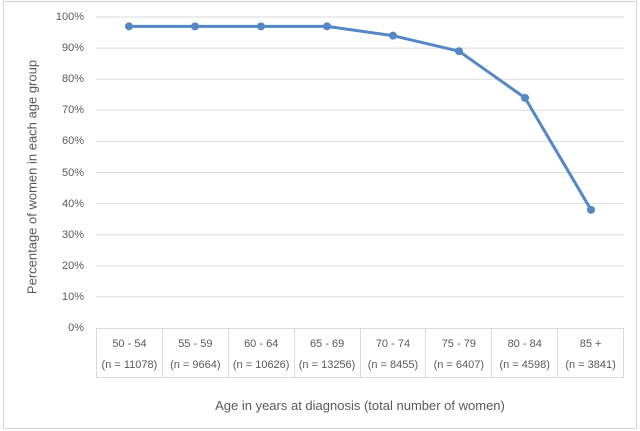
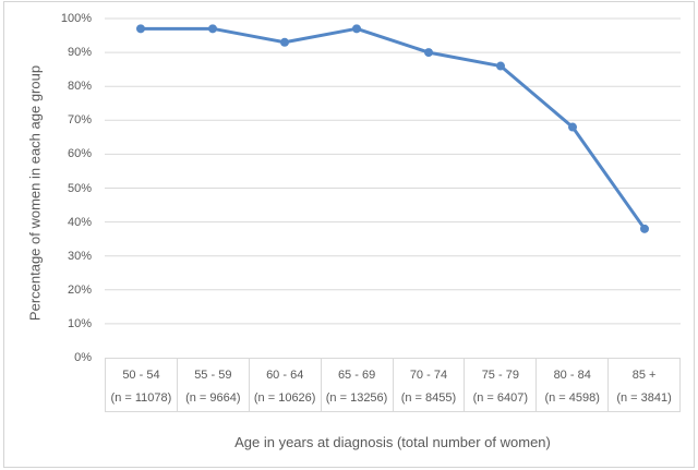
60 - 64: 97% -> 93%
70 - 74: 94% -> 90%
75 - 79: 89% -> 86%
80 - 84: 74% -> 68%
